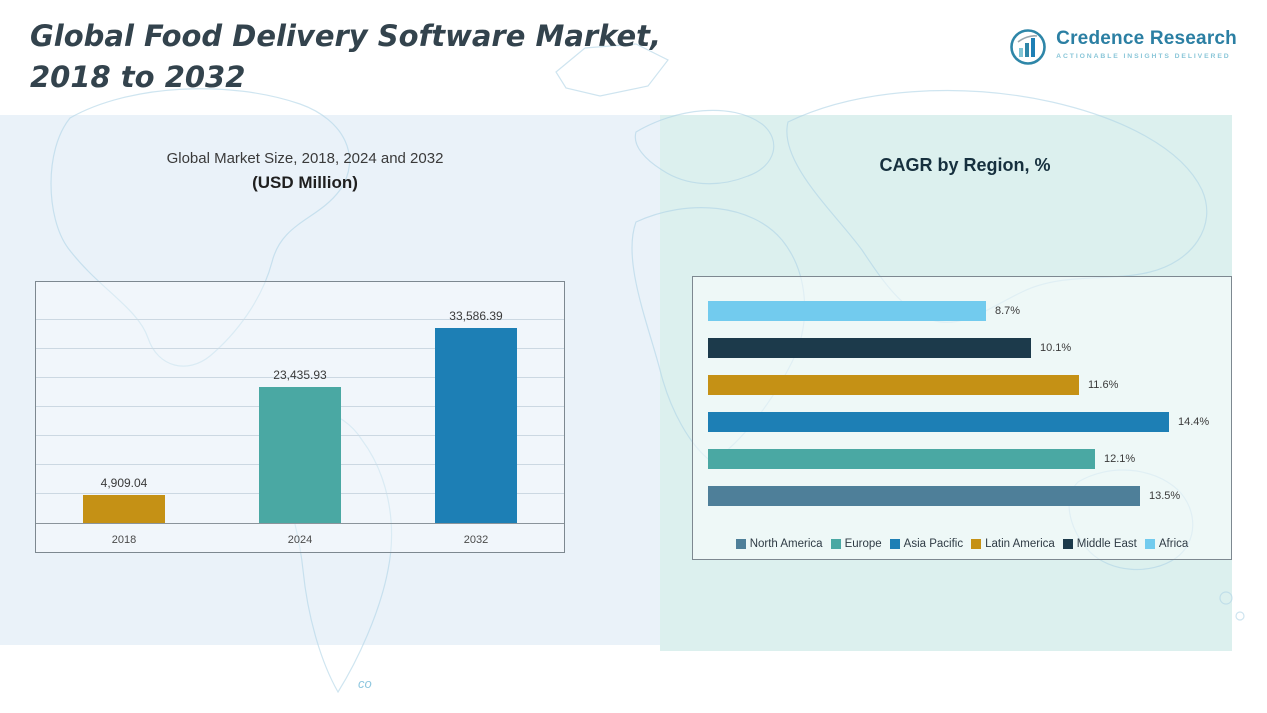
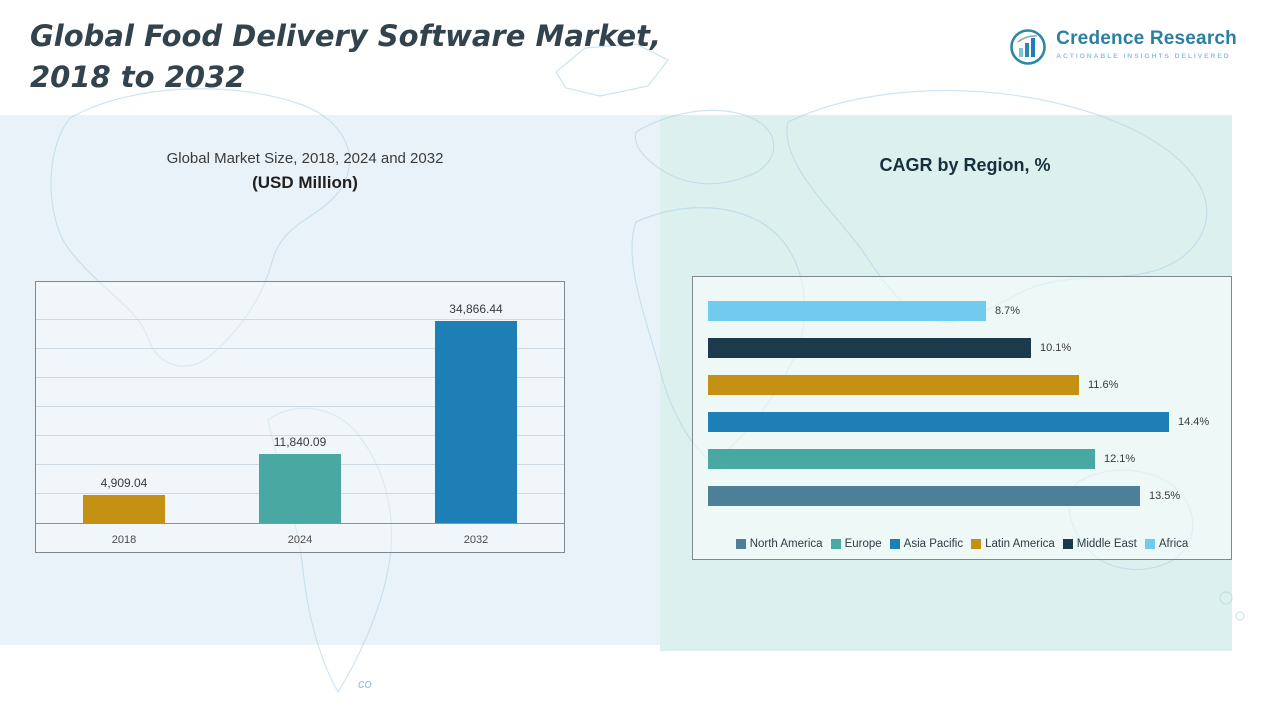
Global Market Size, 2018, 2024 and 2032/2024: 23,435.93 -> 11,840.09
Global Market Size, 2018, 2024 and 2032/2032: 33,586.39 -> 34,866.44
